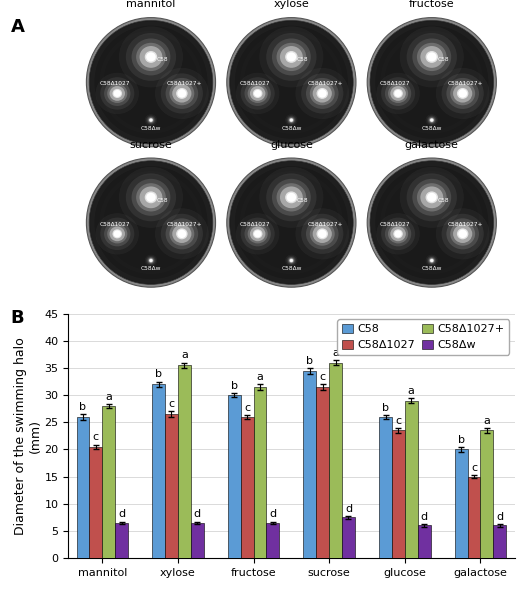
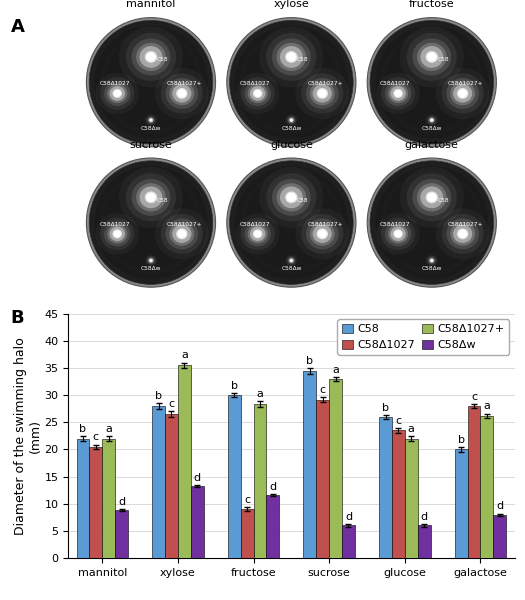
C58/mannitol: 26.0 -> 22.0
C58Δ1027+/mannitol: 28.0 -> 22.0
C58Δw/mannitol: 6.5 -> 8.8
C58/xylose: 32.0 -> 28.0
C58Δw/xylose: 6.5 -> 13.2
C58Δ1027/fructose: 26.0 -> 9.0
C58Δ1027+/fructose: 31.5 -> 28.4
C58Δw/fructose: 6.5 -> 11.6
C58Δ1027/sucrose: 31.5 -> 29.2
C58Δ1027+/sucrose: 36.0 -> 33.0
C58Δw/sucrose: 7.5 -> 6.0
C58Δ1027+/glucose: 29.0 -> 22.0
C58Δ1027/galactose: 15.0 -> 28.0
C58Δ1027+/galactose: 23.5 -> 26.2
C58Δw/galactose: 6.0 -> 8.0
